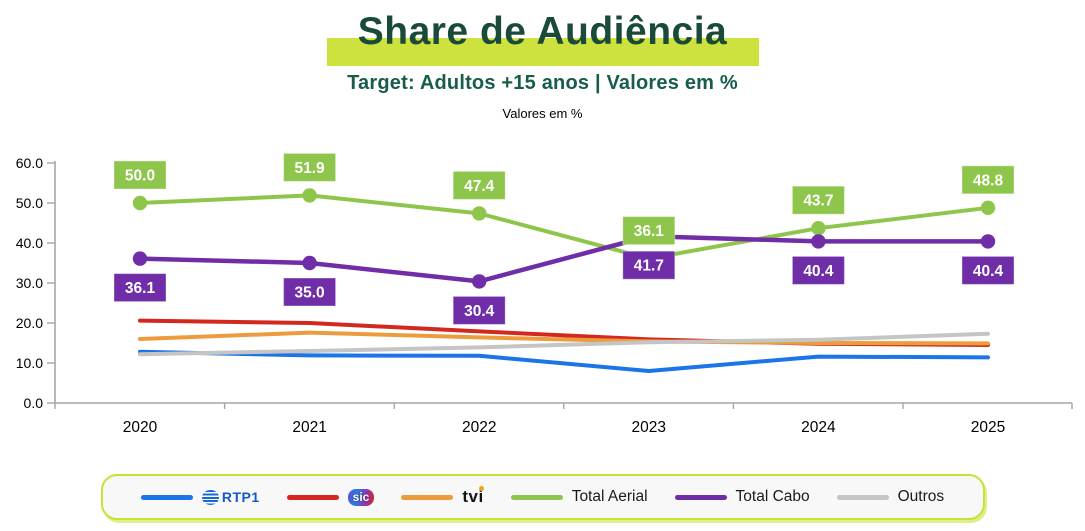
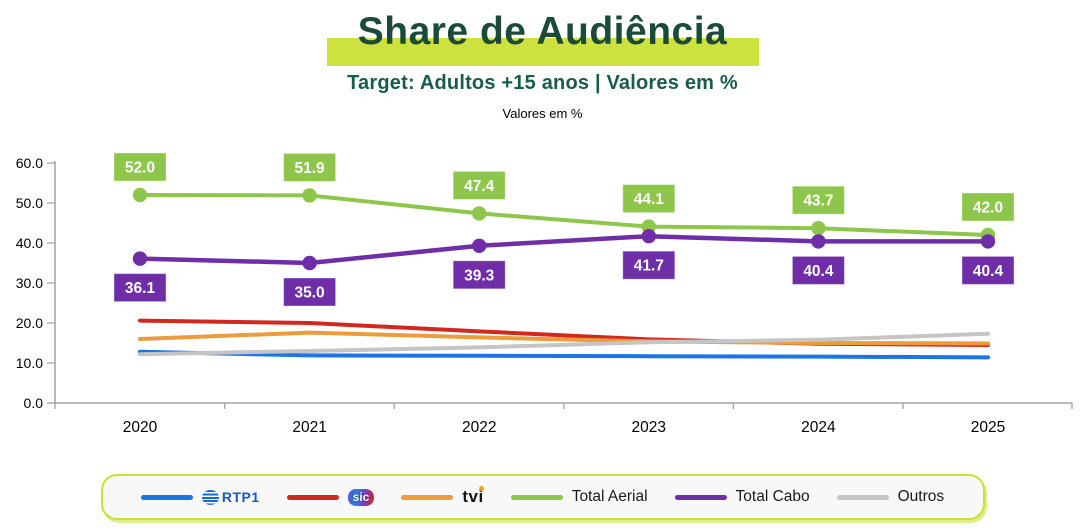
Total Aerial/2020: 50.0 -> 52.0
Total Cabo/2022: 30.4 -> 39.3
RTP1/2023: 8 -> 12
Total Aerial/2023: 36.1 -> 44.1
Total Aerial/2025: 48.8 -> 42.0
